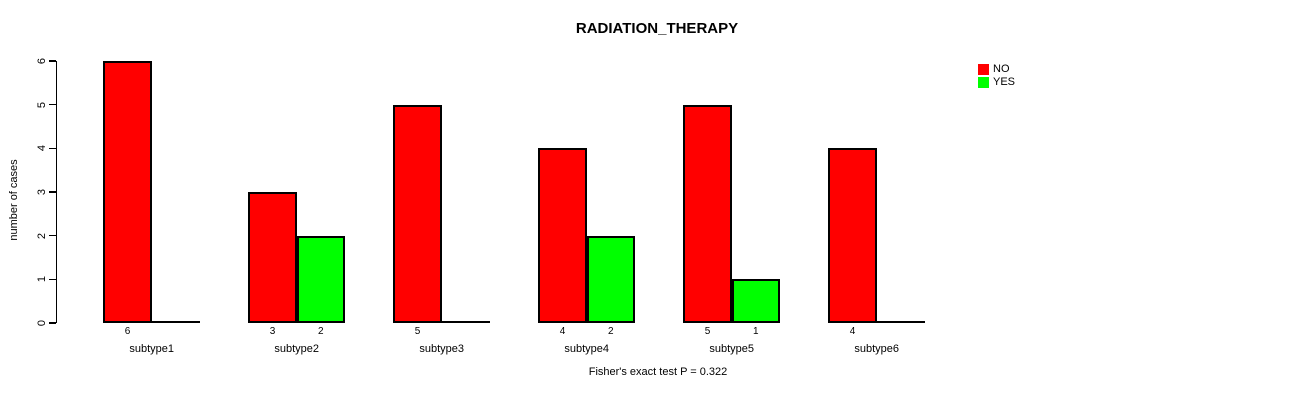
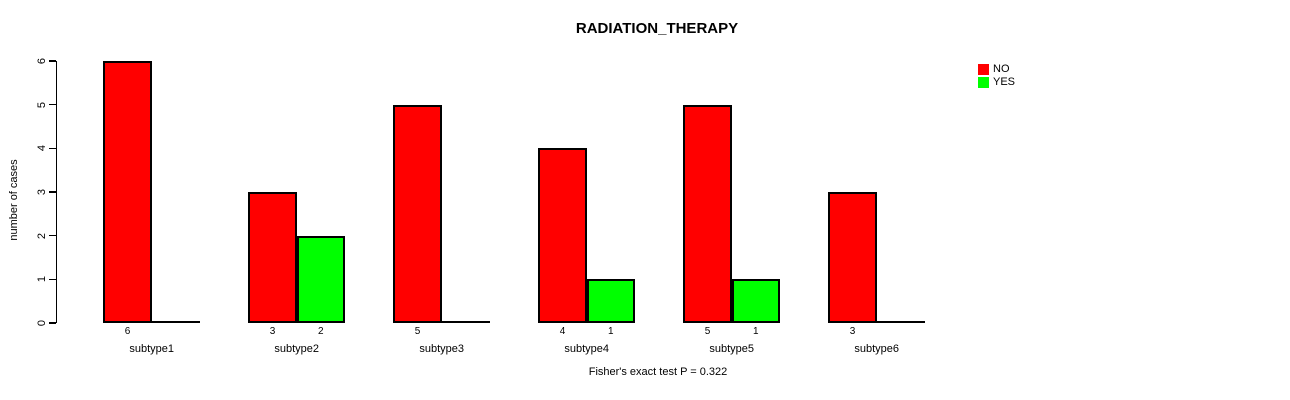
YES/subtype4: 2 -> 1
NO/subtype6: 4 -> 3
